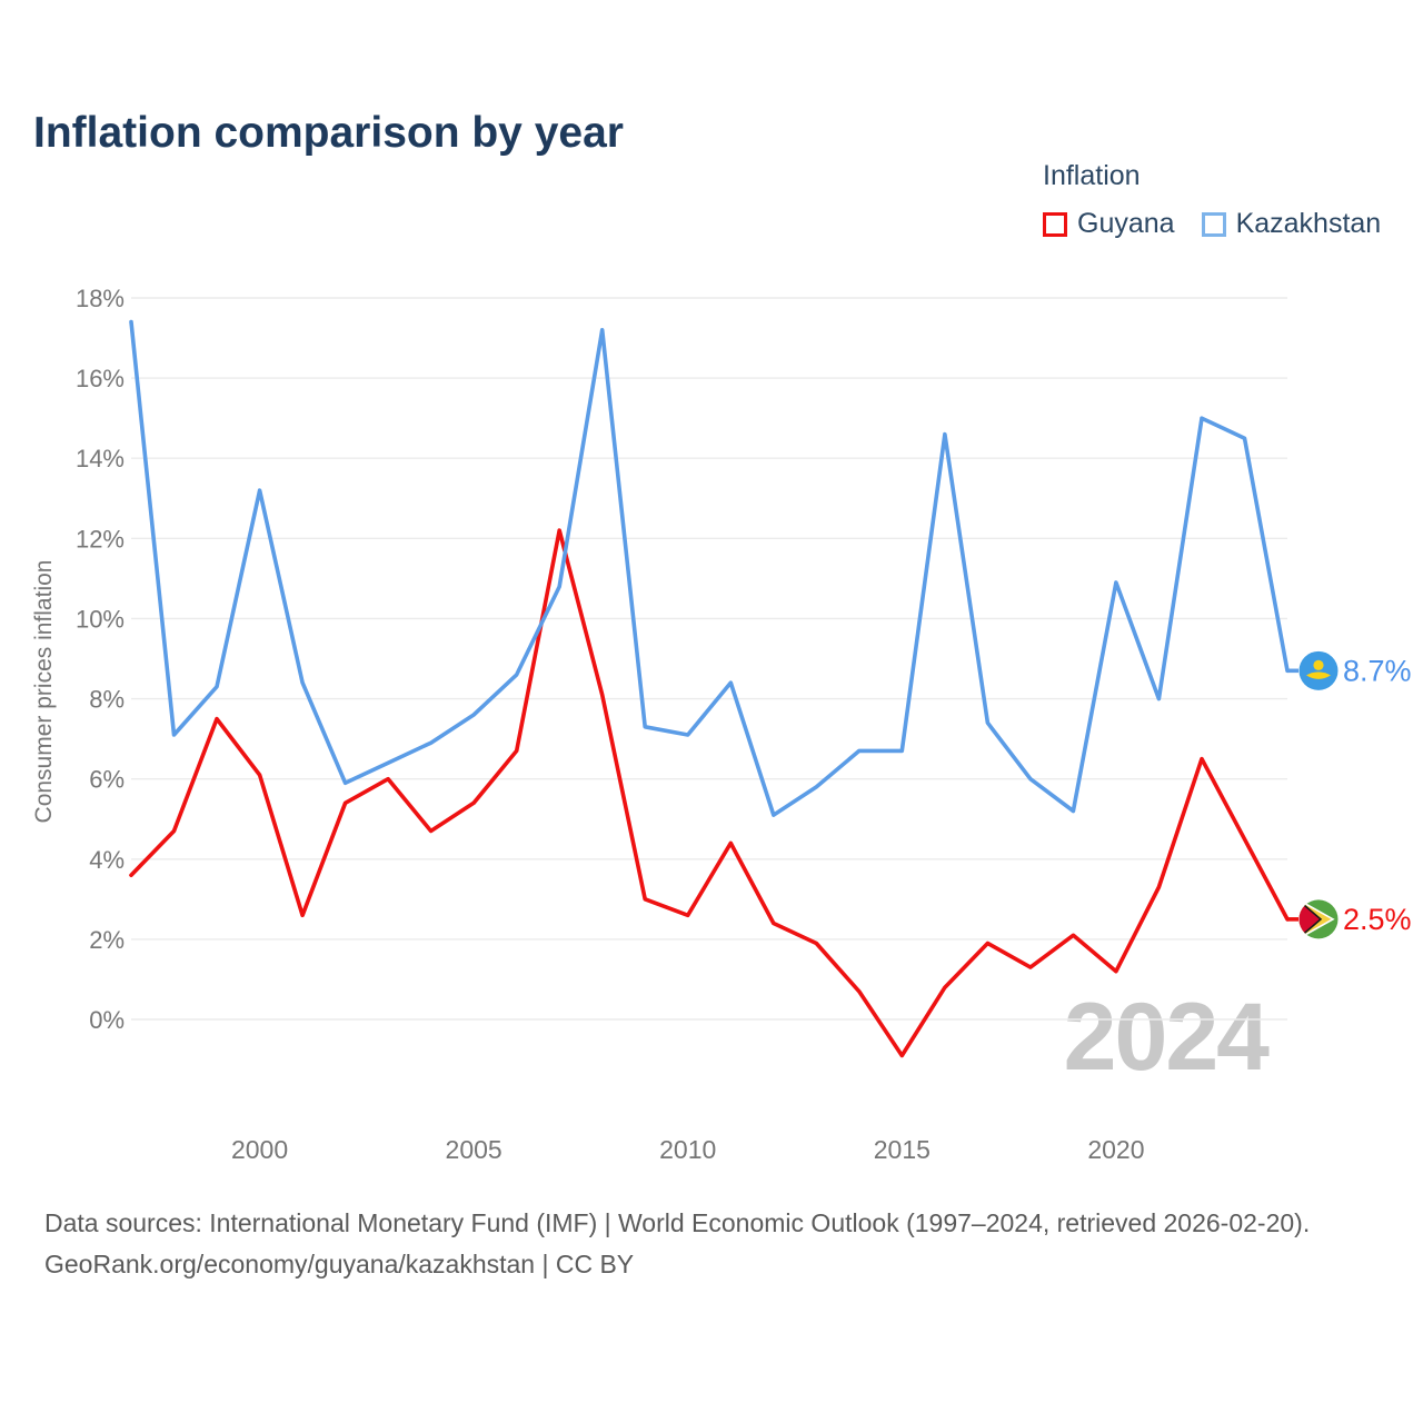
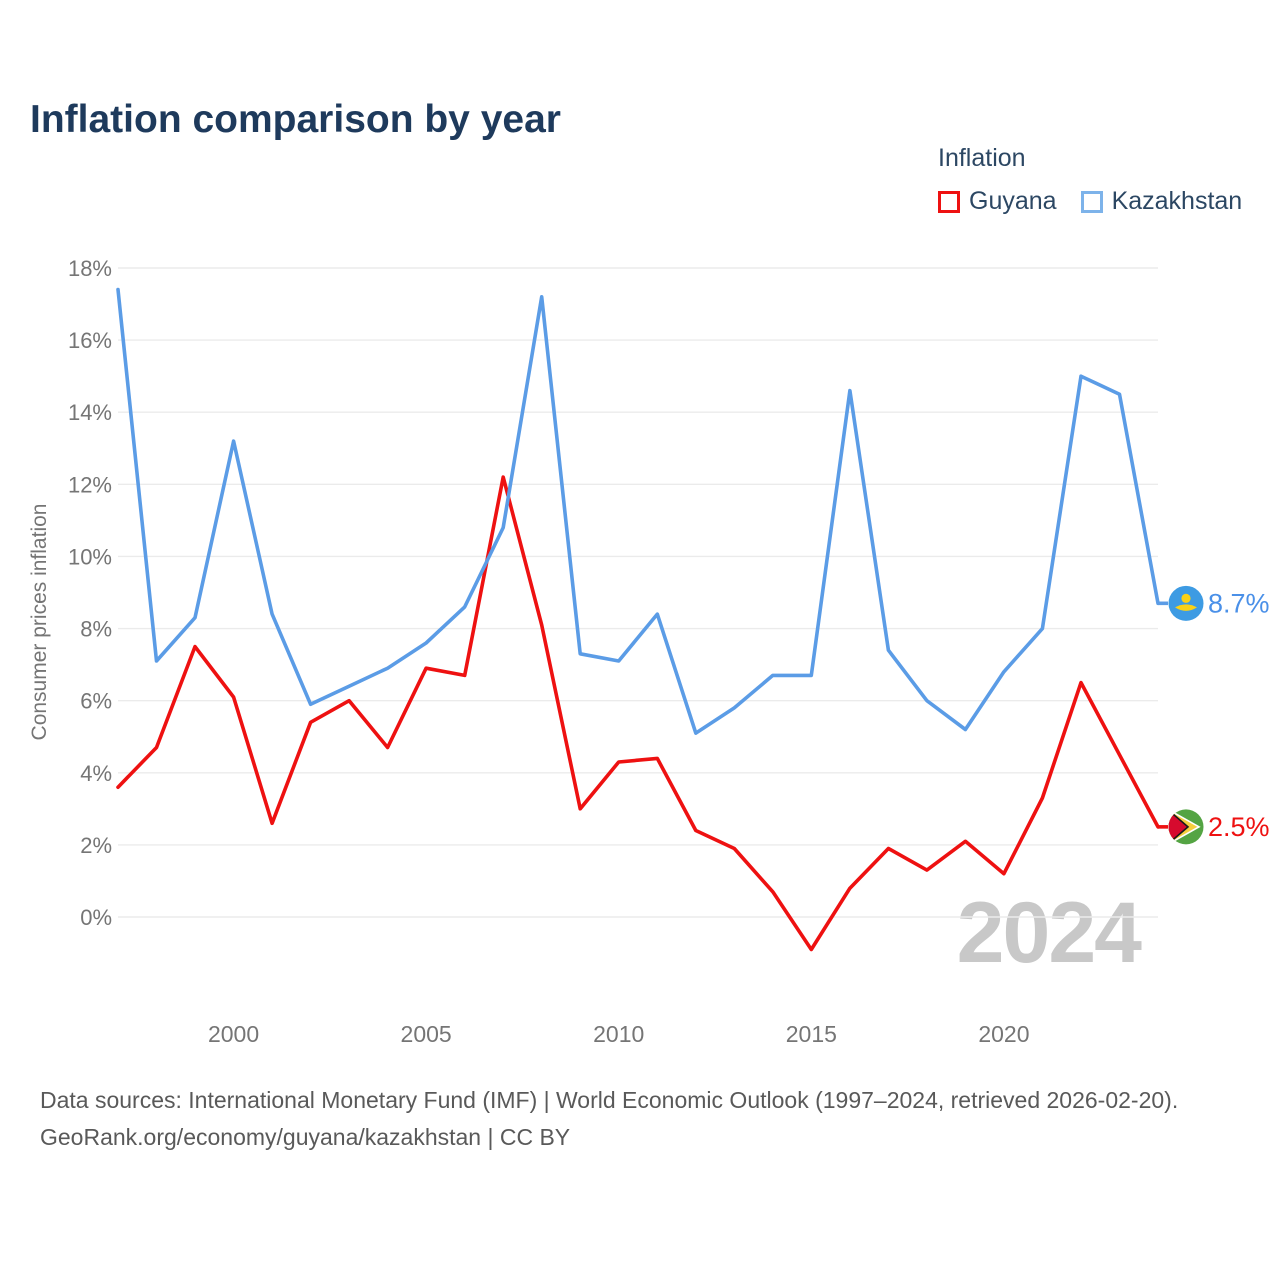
Guyana/2005: 5.4% -> 6.9%
Guyana/2010: 2.6% -> 4.3%
Kazakhstan/2020: 10.9% -> 6.8%
